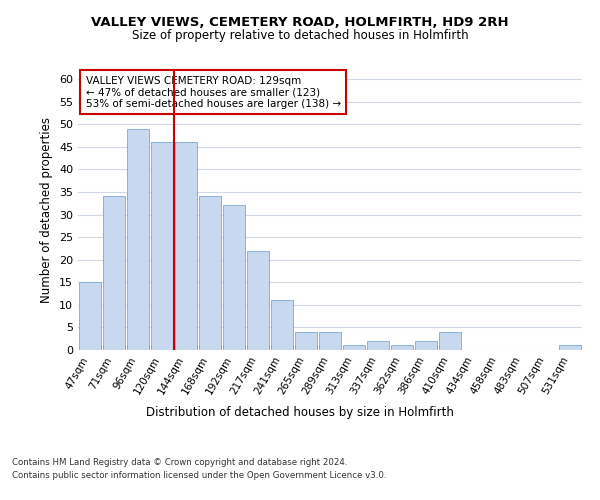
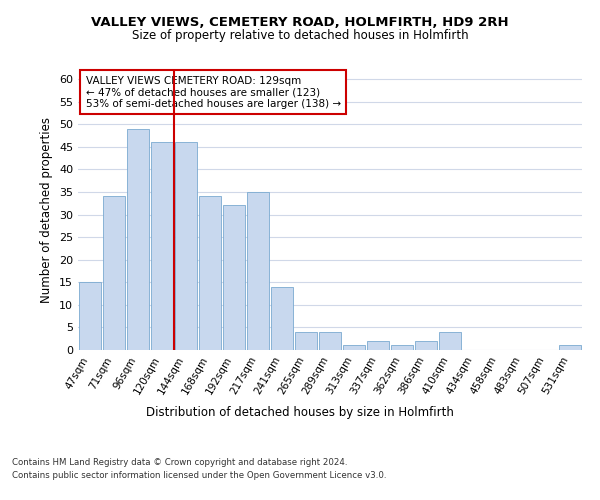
217sqm: 22 -> 35
241sqm: 11 -> 14
